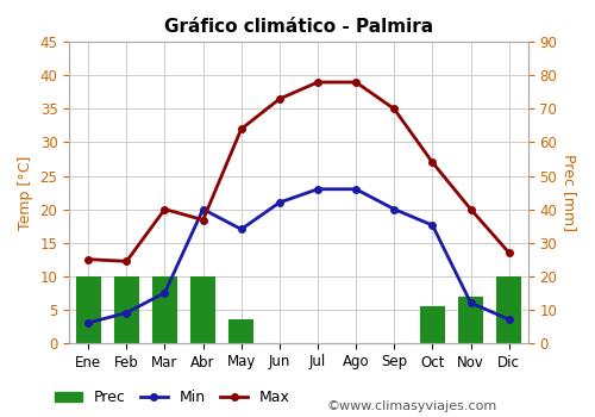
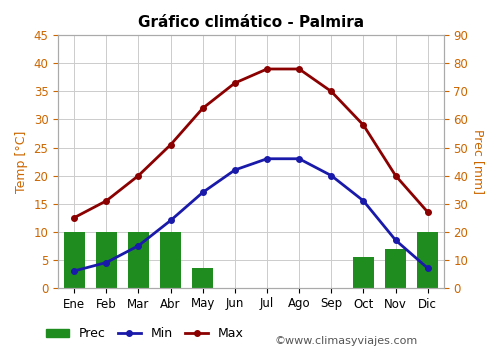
Max/Feb: 12.2 -> 15.5
Min/Abr: 20.0 -> 12.0
Max/Abr: 18.4 -> 25.5
Min/Oct: 17.6 -> 15.5
Max/Oct: 27.0 -> 29.0
Min/Nov: 6.0 -> 8.5
